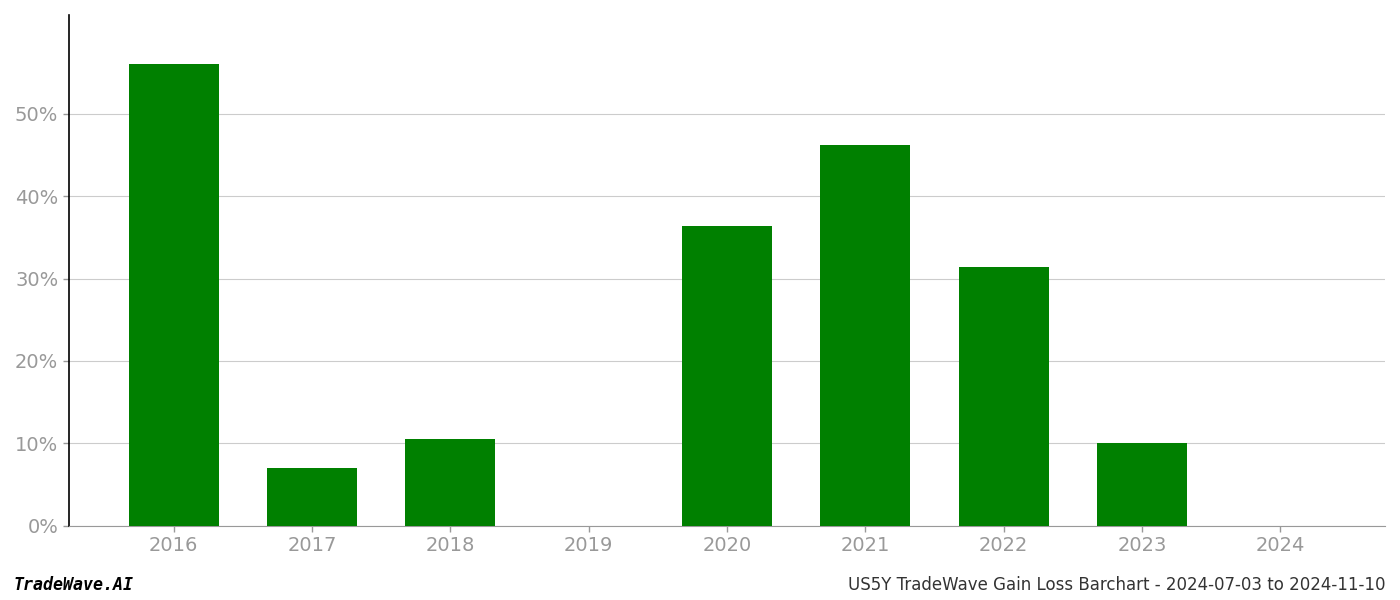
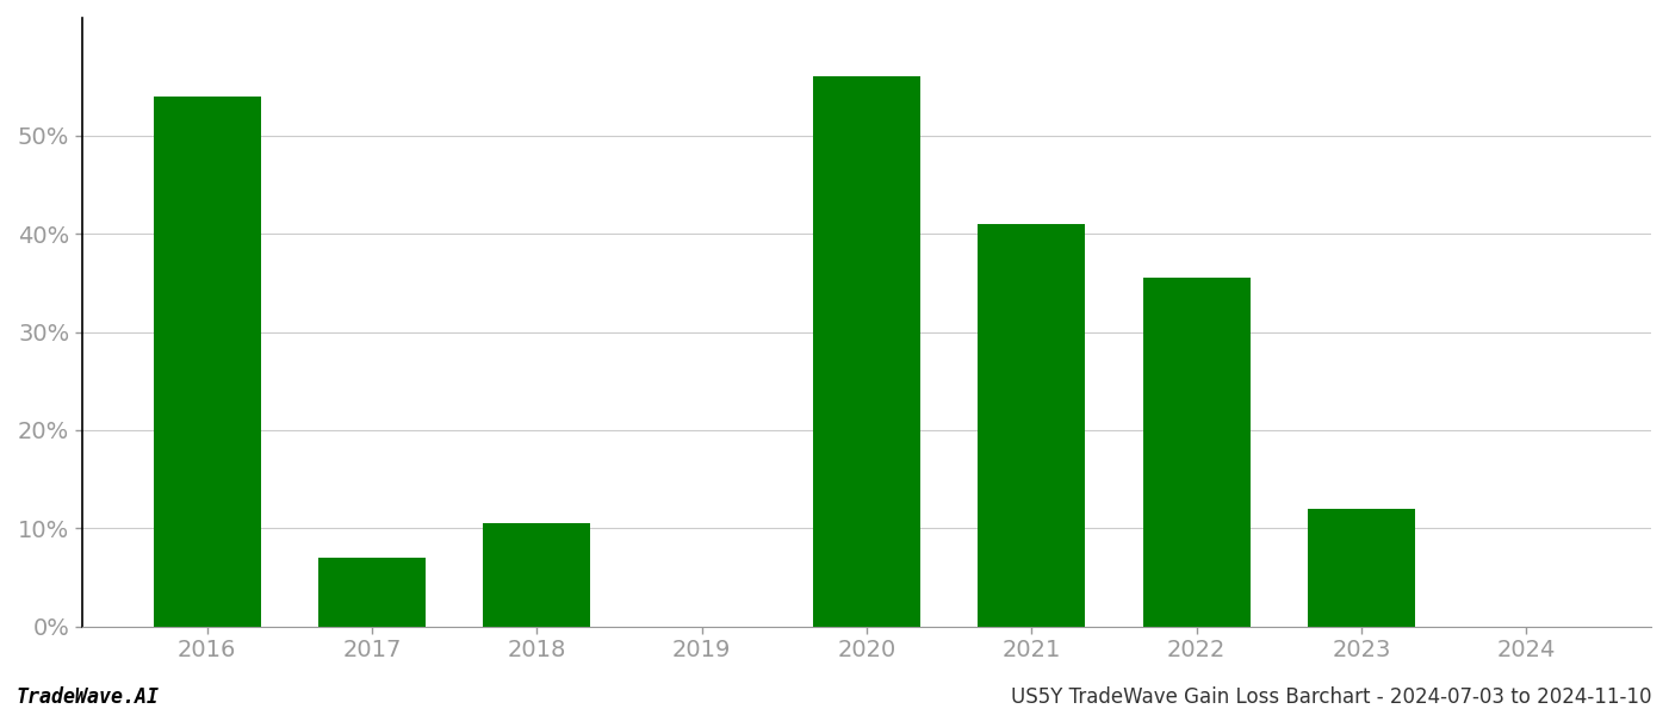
2016: 56.0% -> 54.0%
2020: 36.4% -> 56.0%
2021: 46.2% -> 41.0%
2022: 31.4% -> 35.5%
2023: 10.0% -> 12.0%
